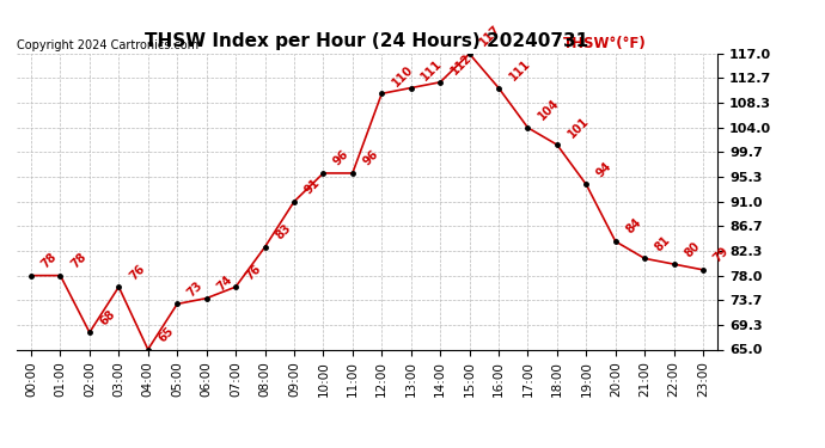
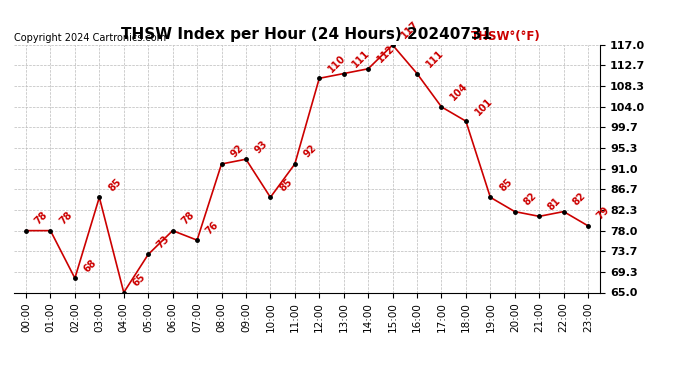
03:00: 76 -> 85
06:00: 74 -> 78
08:00: 83 -> 92
09:00: 91 -> 93
10:00: 96 -> 85
11:00: 96 -> 92
19:00: 94 -> 85
20:00: 84 -> 82
22:00: 80 -> 82
